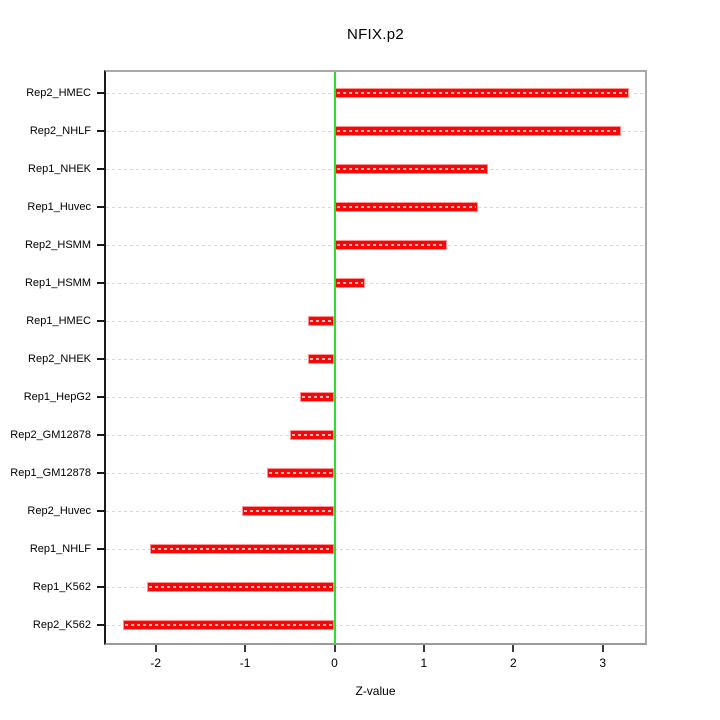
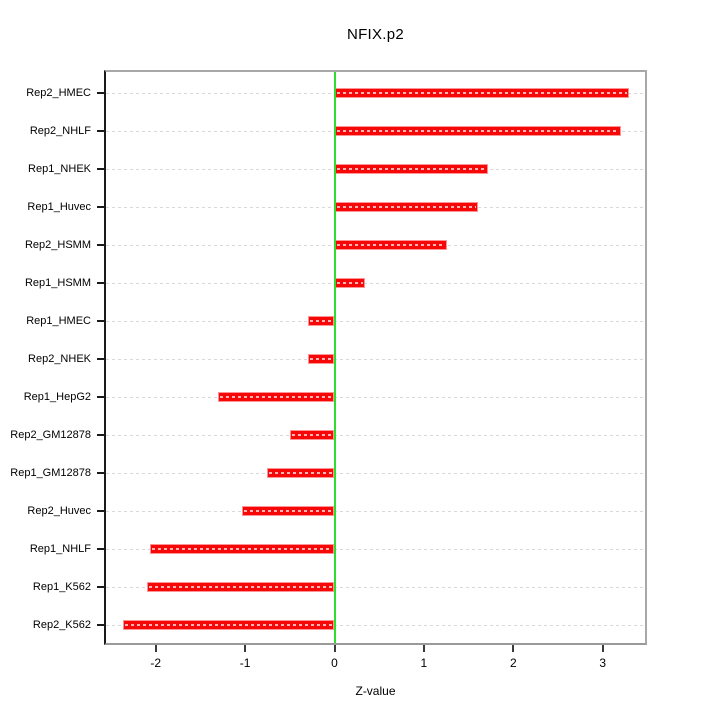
Rep1_HepG2: -0.4 -> -1.3
